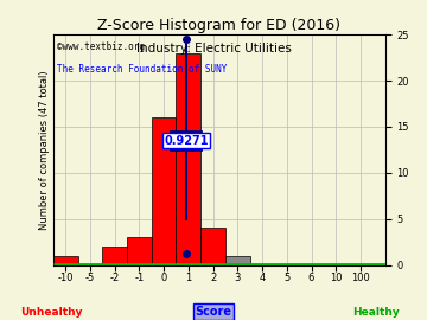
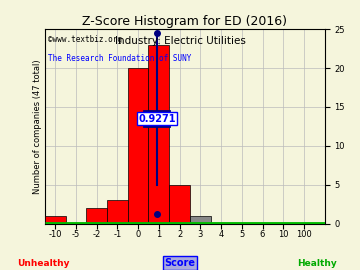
0: 16 -> 20
2: 4 -> 5
